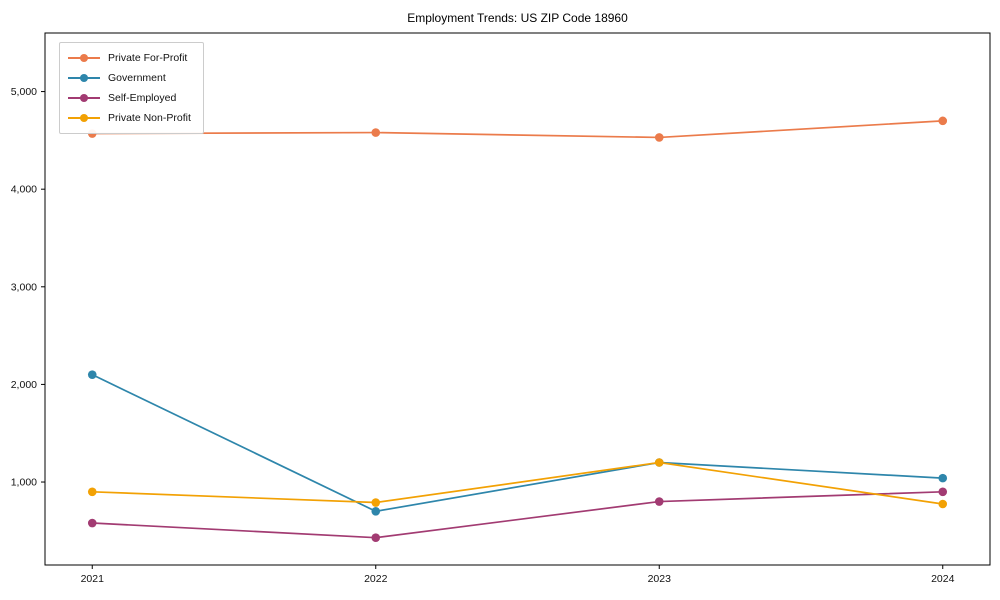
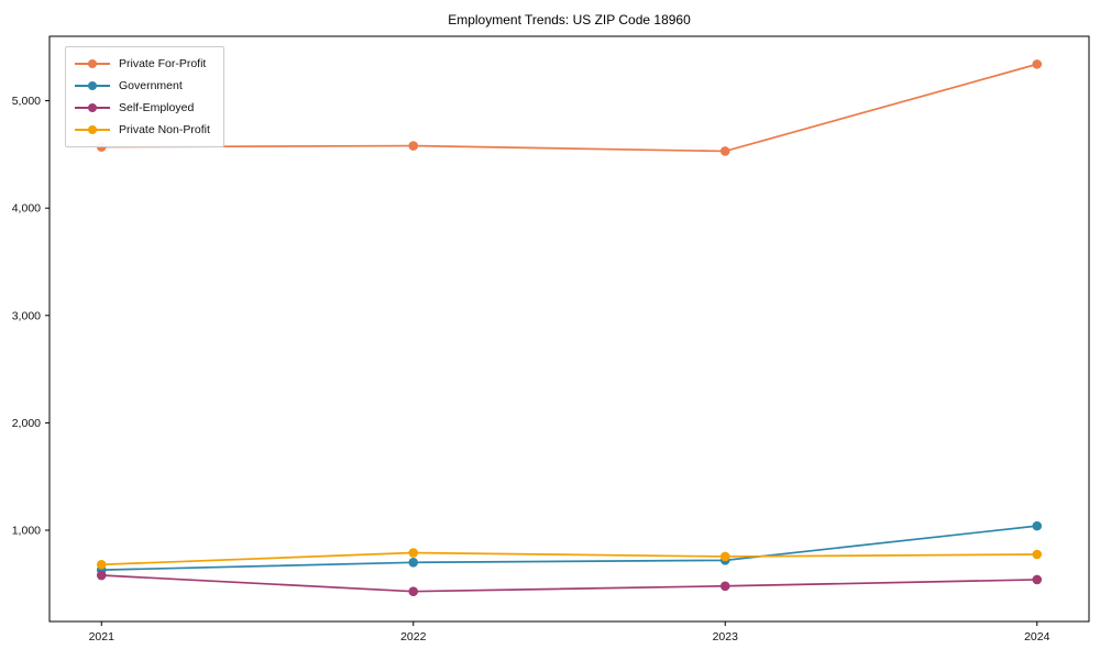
Government/2021: 2100 -> 600
Private Non-Profit/2021: 900 -> 700
Government/2023: 1200 -> 700
Self-Employed/2023: 800 -> 500
Private Non-Profit/2023: 1200 -> 800
Private For-Profit/2024: 4700 -> 5300
Self-Employed/2024: 900 -> 500
